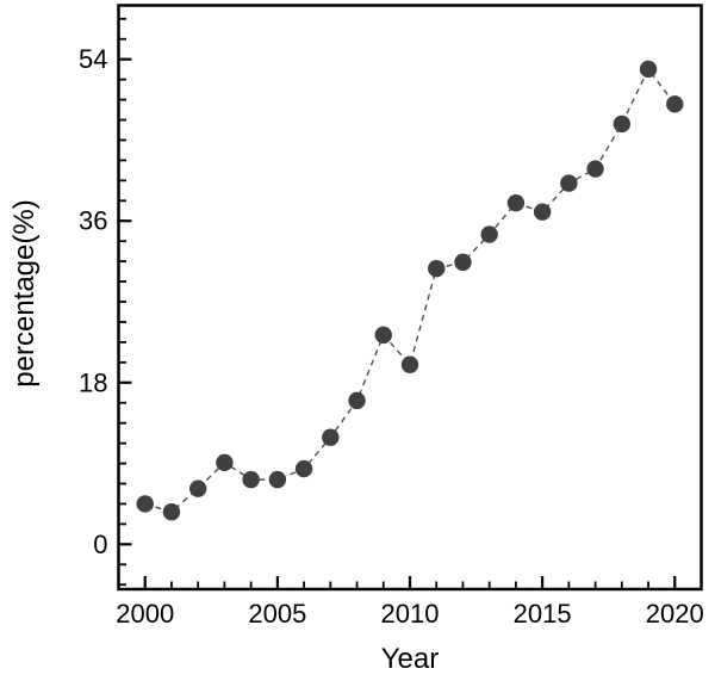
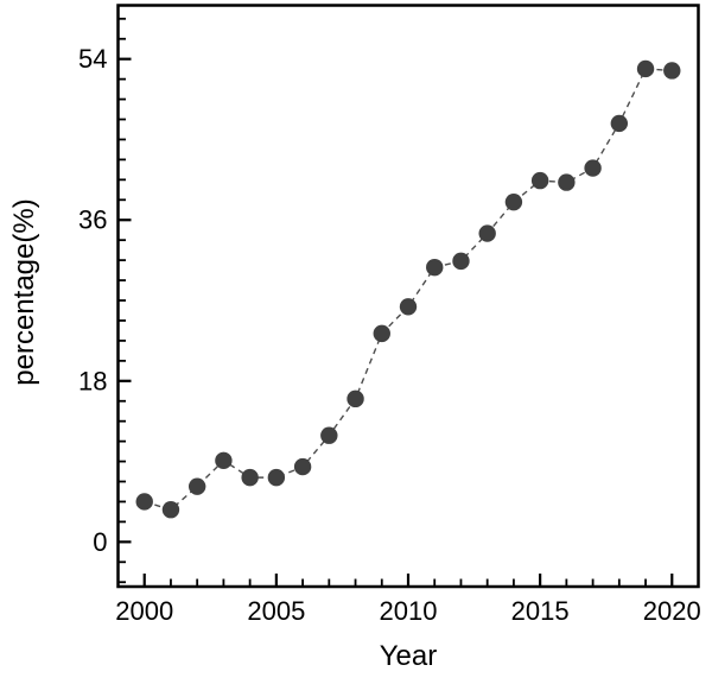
2010: 20 -> 26
2015: 37 -> 40
2020: 49 -> 53
